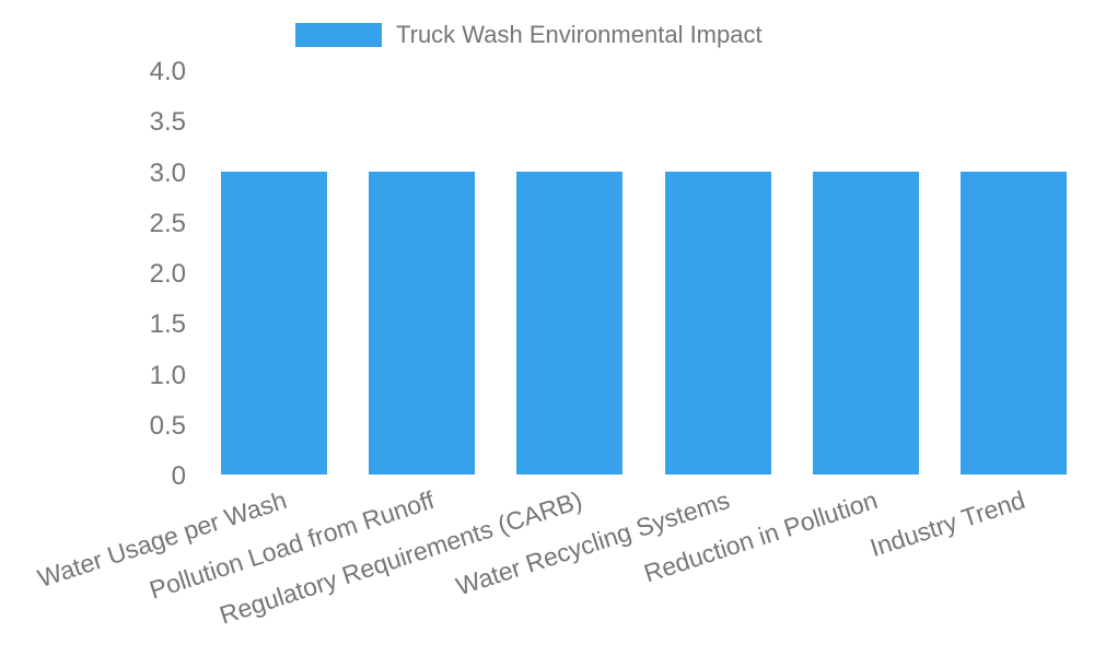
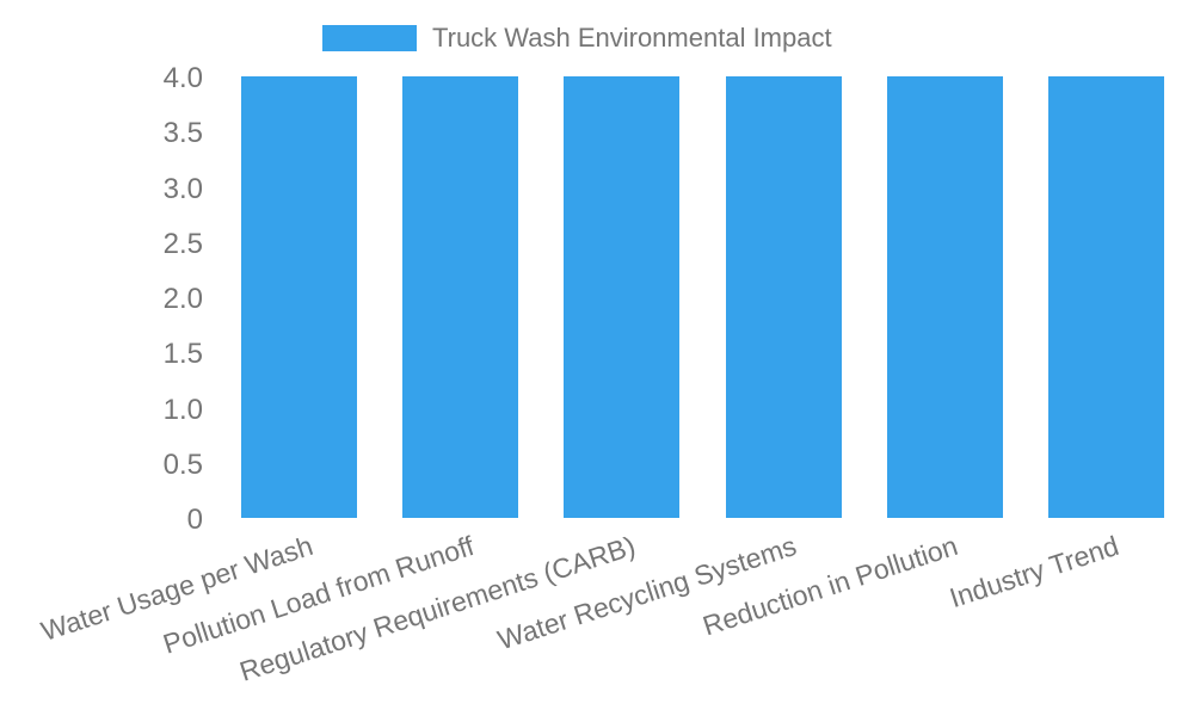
Water Usage per Wash: 3 -> 4
Pollution Load from Runoff: 3 -> 4
Regulatory Requirements (CARB): 3 -> 4
Water Recycling Systems: 3 -> 4
Reduction in Pollution: 3 -> 4
Industry Trend: 3 -> 4
